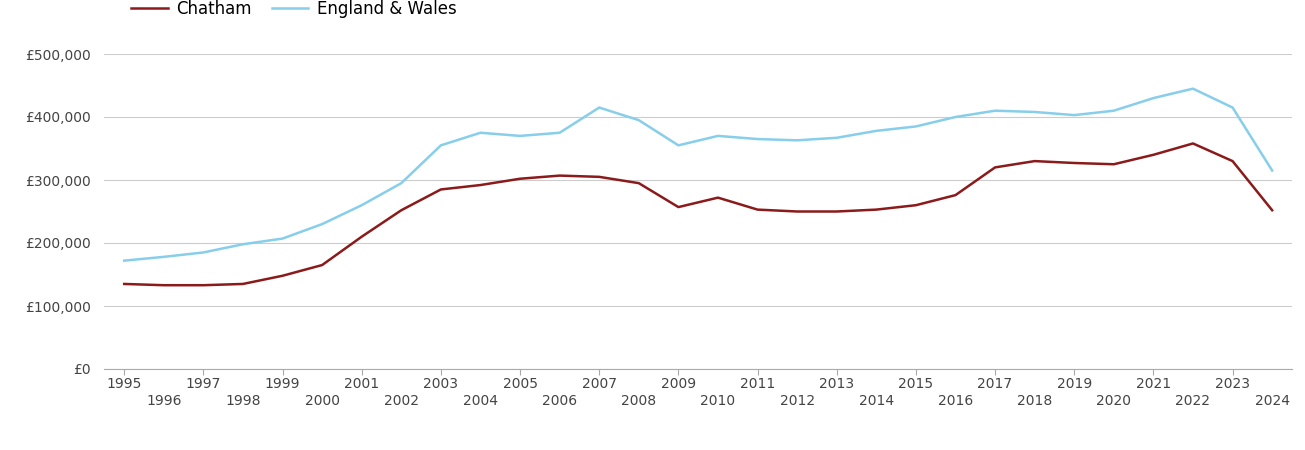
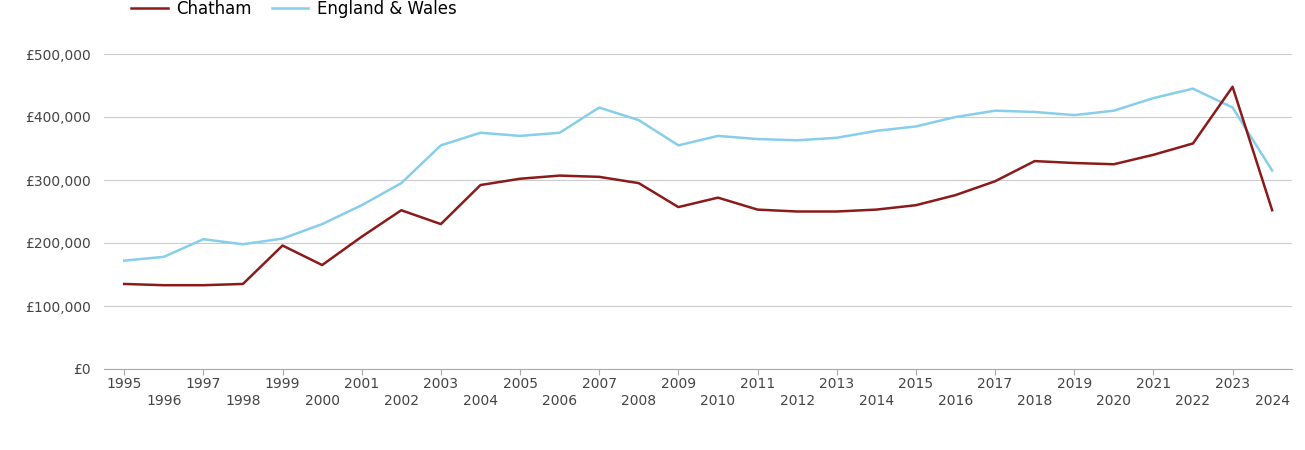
England & Wales/1997: £185,000 -> £206,000
Chatham/1999: £148,000 -> £196,000
Chatham/2003: £285,000 -> £230,000
Chatham/2017: £320,000 -> £298,000
Chatham/2023: £330,000 -> £448,000
